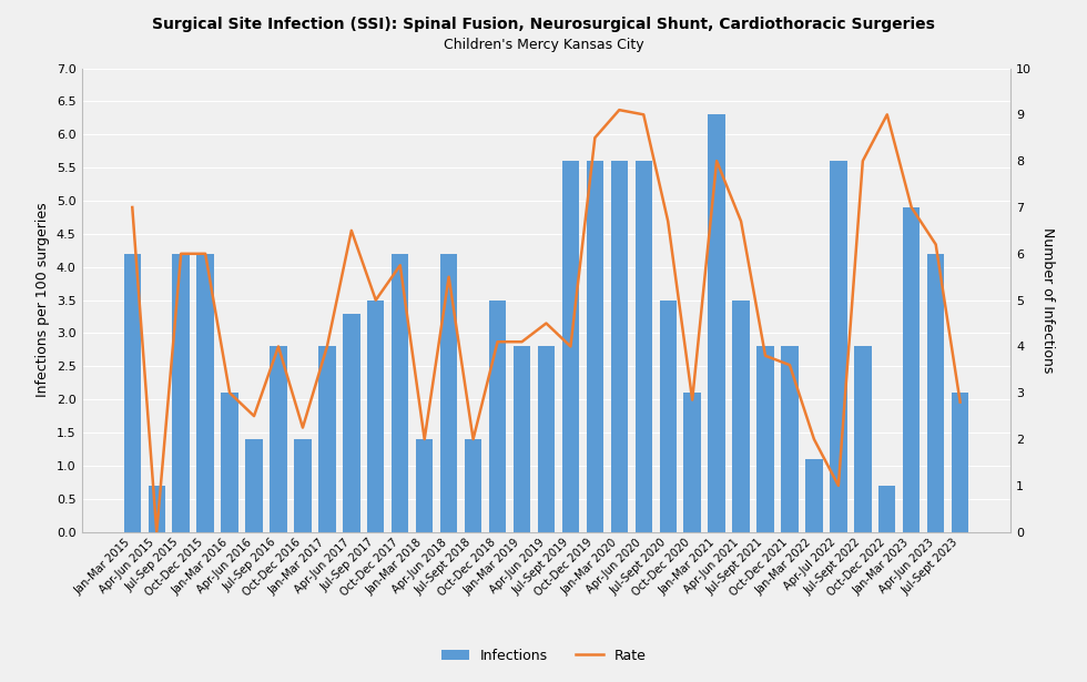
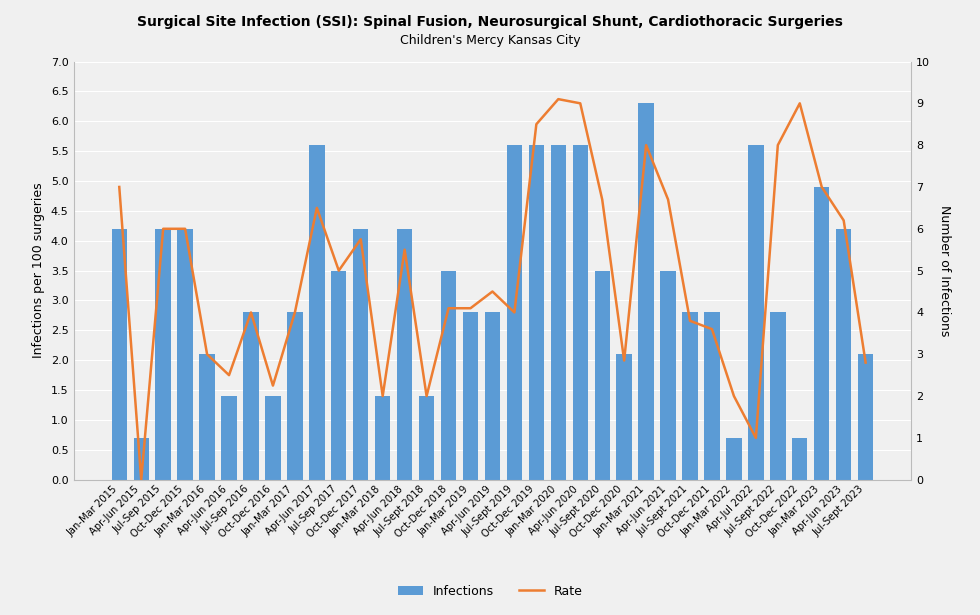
Infections/Apr-Jun 2017: 3.3 -> 5.6
Infections/Jan-Mar 2022: 1.1 -> 0.7
